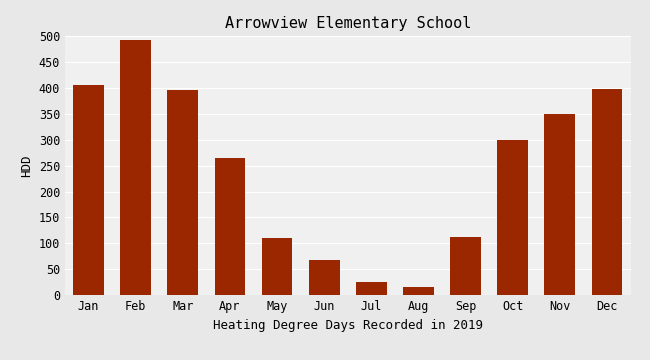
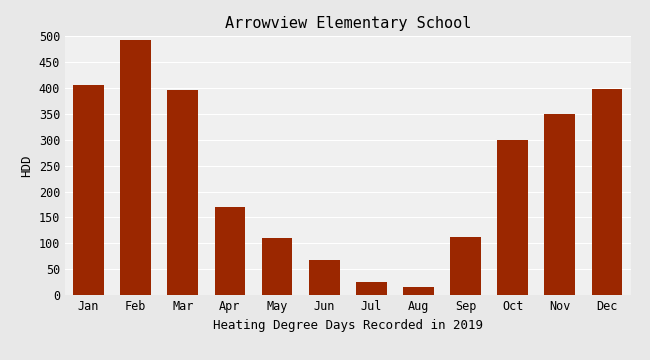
Apr: 265 -> 170
